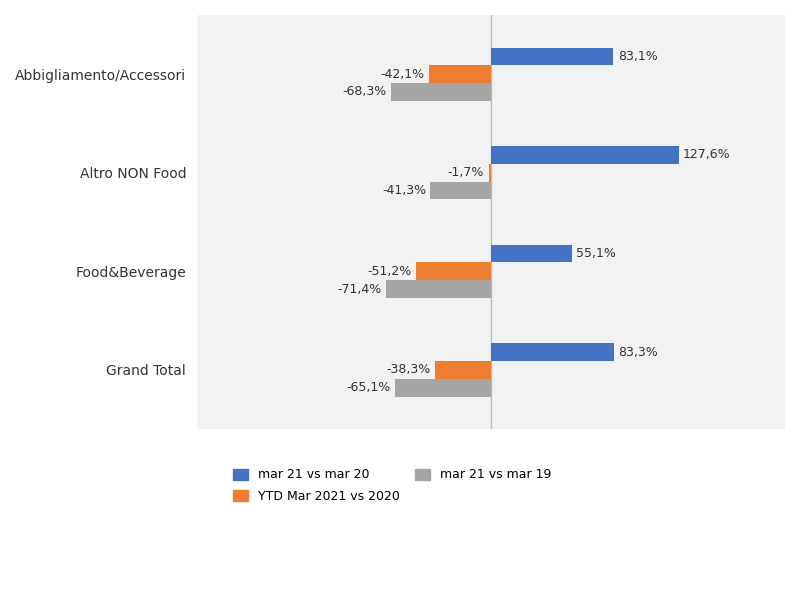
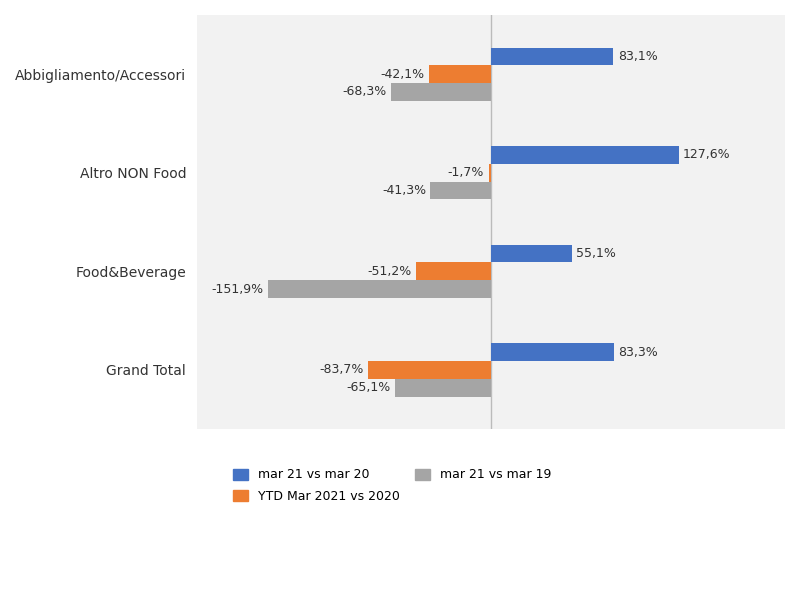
mar 21 vs mar 19/Food&Beverage: -71,4% -> -151,9%
YTD Mar 2021 vs 2020/Grand Total: -38,3% -> -83,7%
